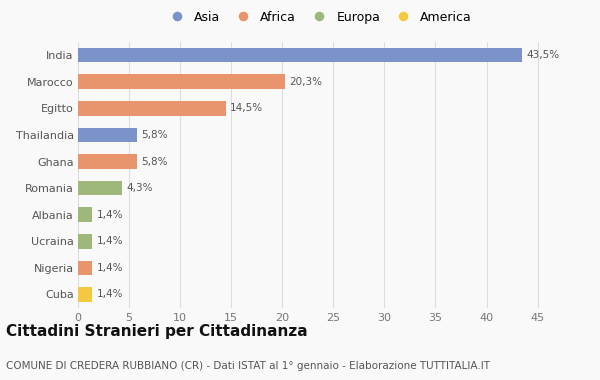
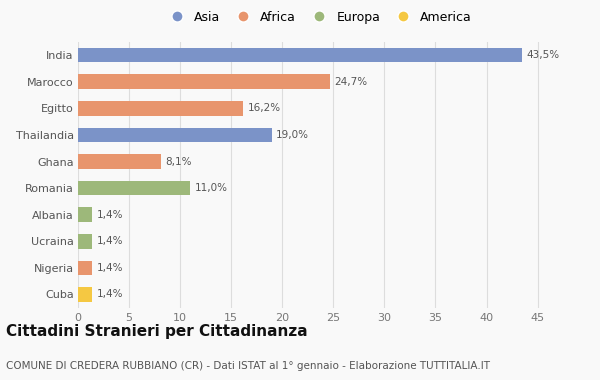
Marocco: 20,3% -> 24,7%
Egitto: 14,5% -> 16,2%
Thailandia: 5,8% -> 19,0%
Ghana: 5,8% -> 8,1%
Romania: 4,3% -> 11,0%
